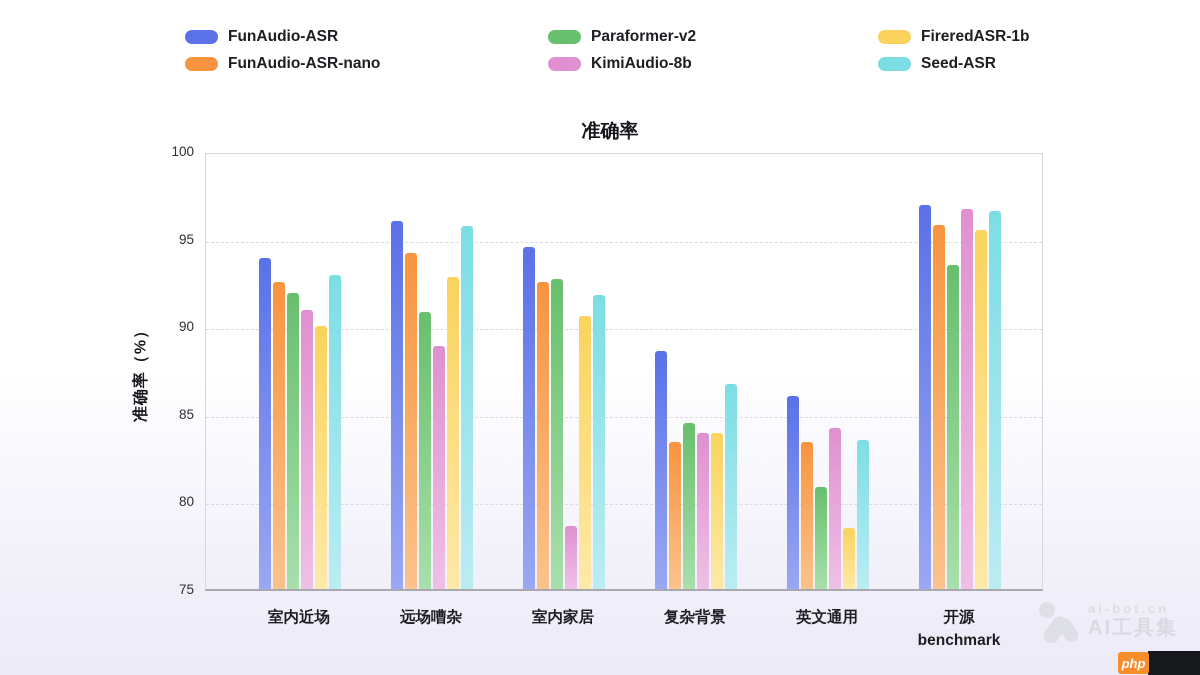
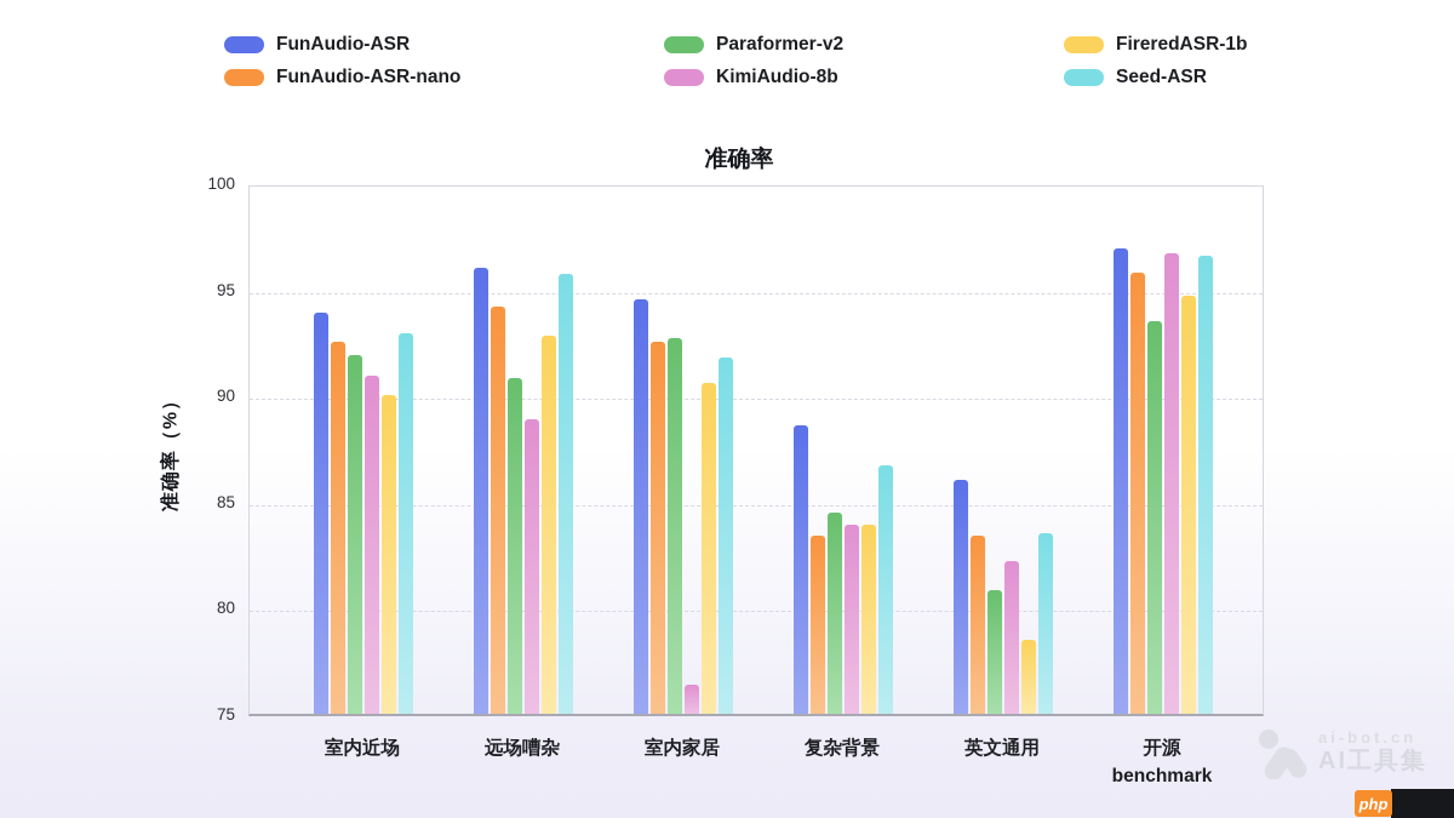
KimiAudio-8b/室内家居: 78.6 -> 76.4
KimiAudio-8b/英文通用: 84.2 -> 82.2
FireredASR-1b/开源 benchmark: 95.5 -> 94.7
